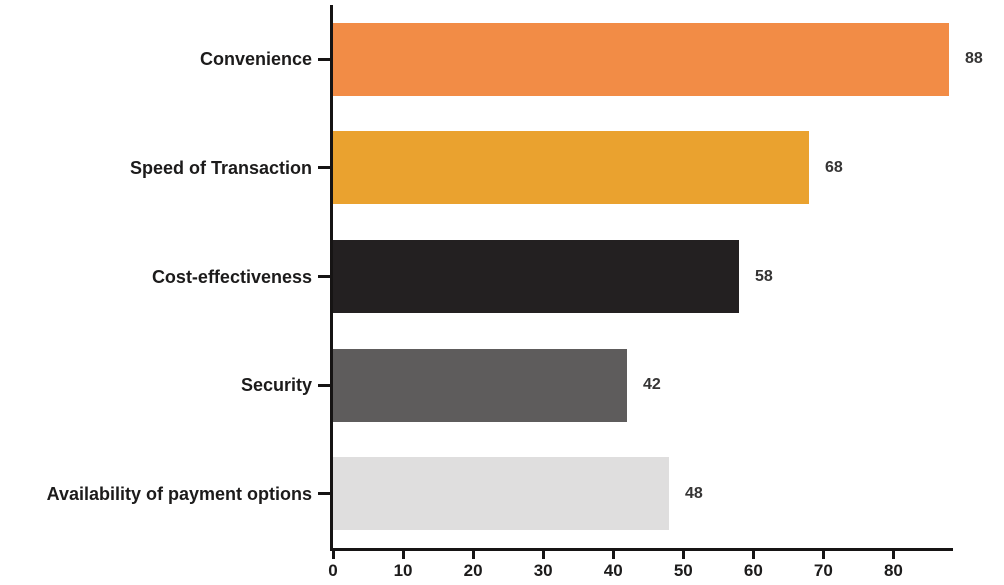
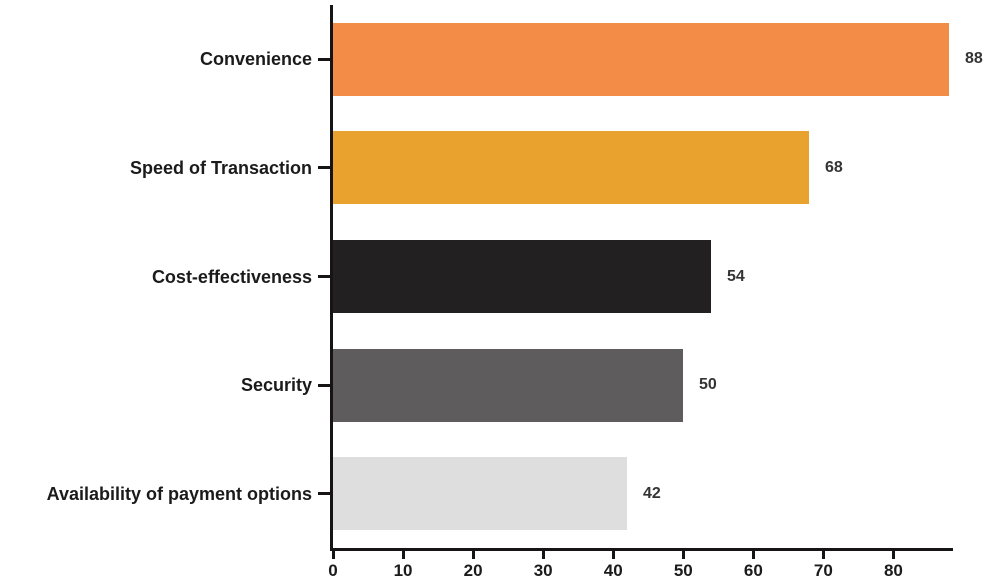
Cost-effectiveness: 58 -> 54
Security: 42 -> 50
Availability of payment options: 48 -> 42
